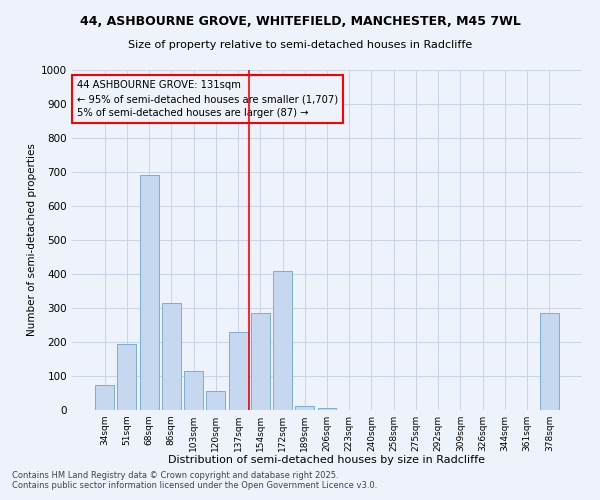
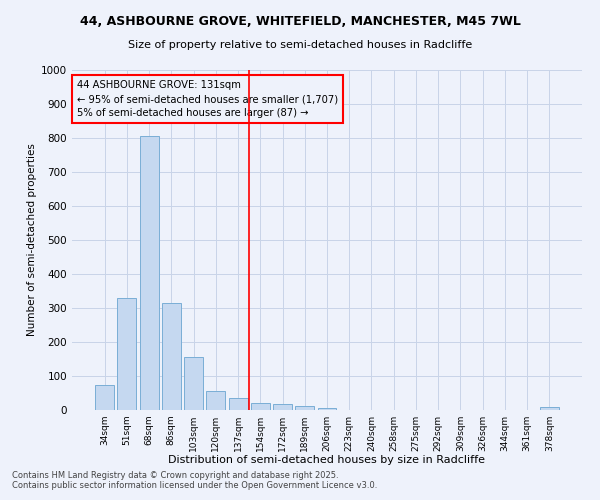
51sqm: 195 -> 330
68sqm: 690 -> 805
103sqm: 115 -> 155
137sqm: 230 -> 35
154sqm: 285 -> 22
172sqm: 410 -> 17
378sqm: 285 -> 8
